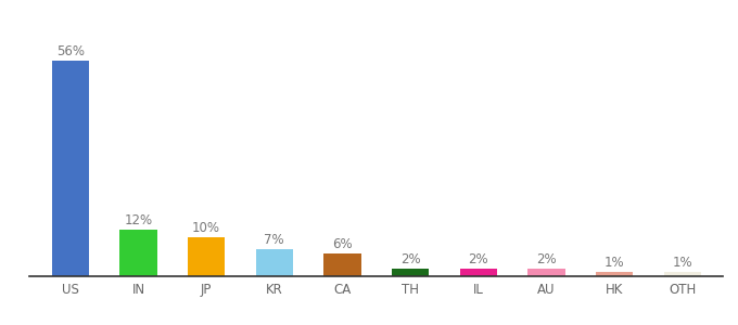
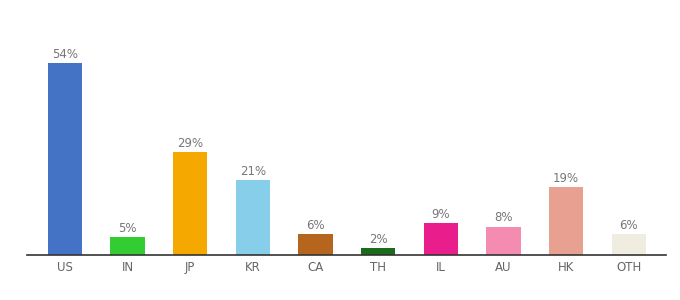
US: 56% -> 54%
IN: 12% -> 5%
JP: 10% -> 29%
KR: 7% -> 21%
IL: 2% -> 9%
AU: 2% -> 8%
HK: 1% -> 19%
OTH: 1% -> 6%
